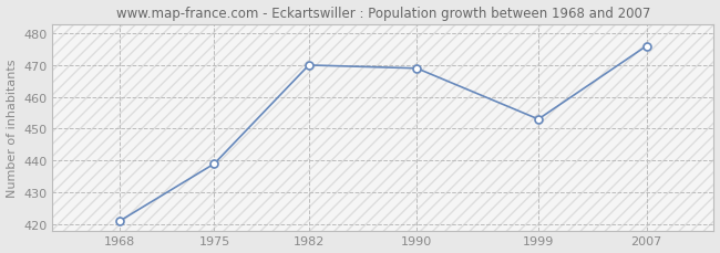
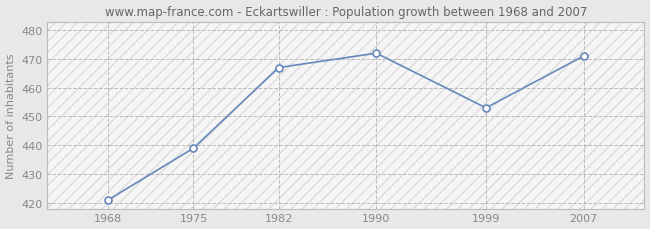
1982: 470 -> 467
1990: 469 -> 472
2007: 476 -> 471
